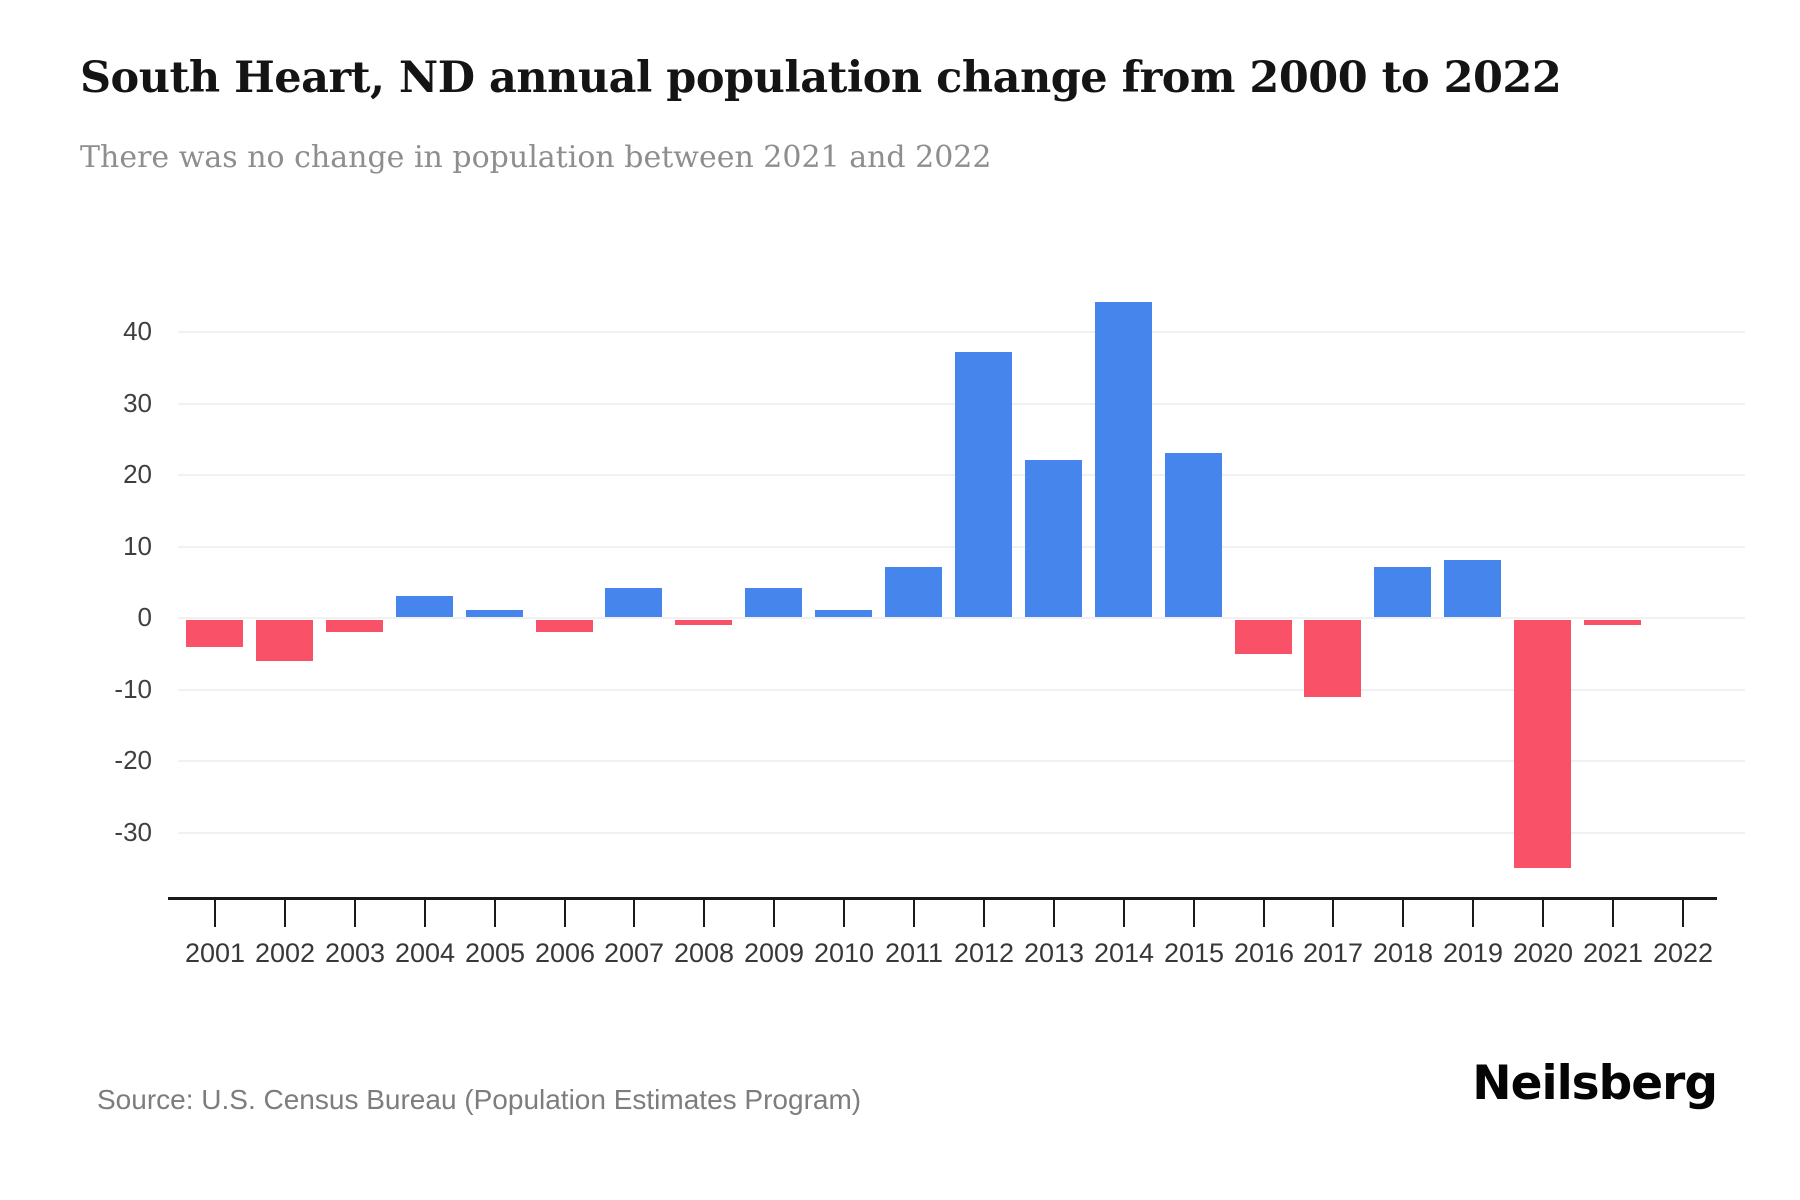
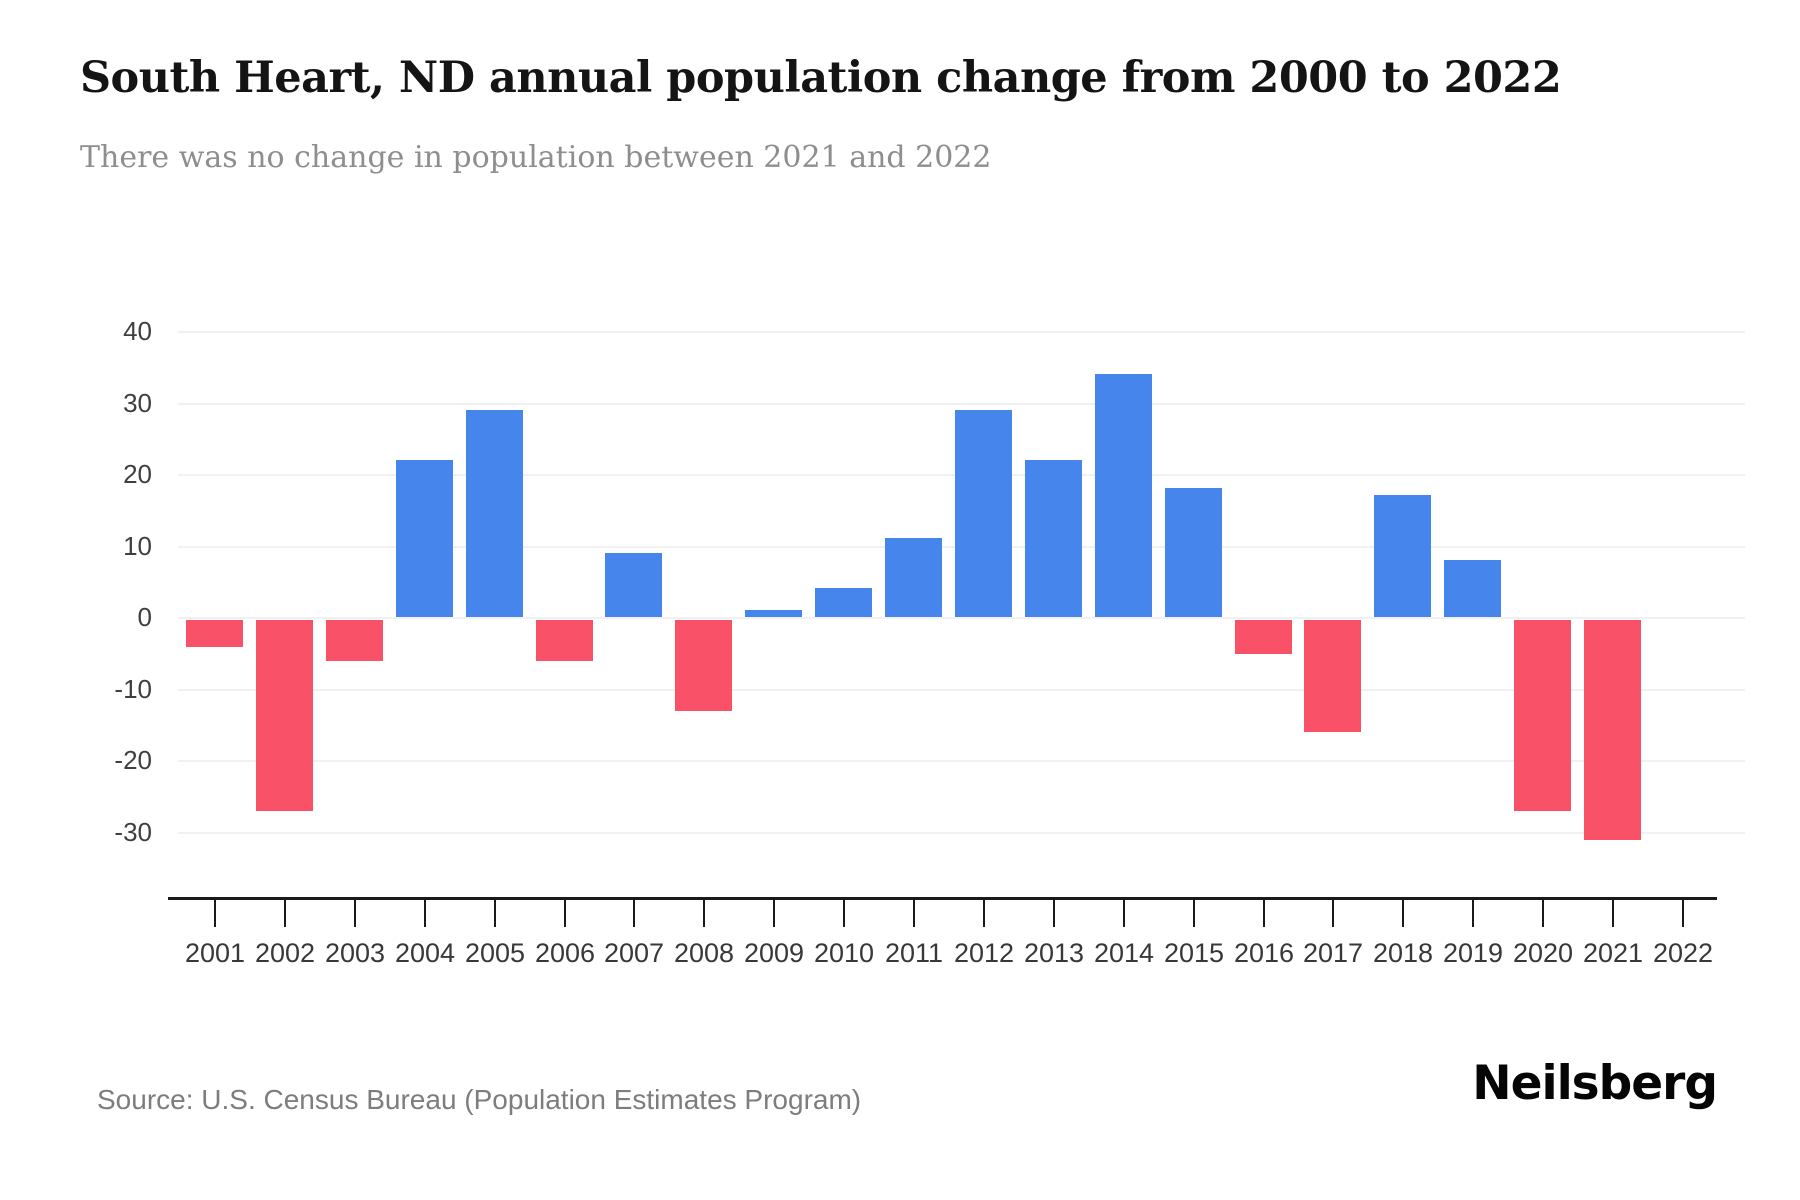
2002: -6 -> -27
2003: -2 -> -6
2004: 3 -> 22
2005: 1 -> 29
2006: -2 -> -6
2007: 4 -> 9
2008: -1 -> -13
2009: 4 -> 1
2010: 1 -> 4
2011: 7 -> 11
2012: 37 -> 29
2014: 44 -> 34
2015: 23 -> 18
2017: -11 -> -16
2018: 7 -> 17
2020: -35 -> -27
2021: -1 -> -31
